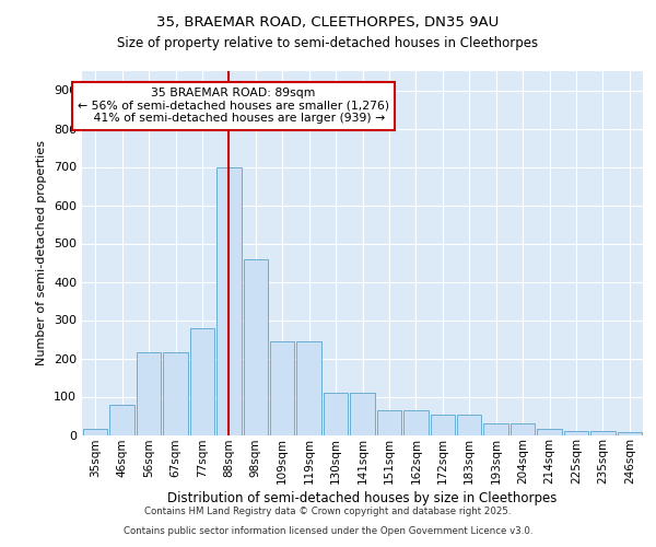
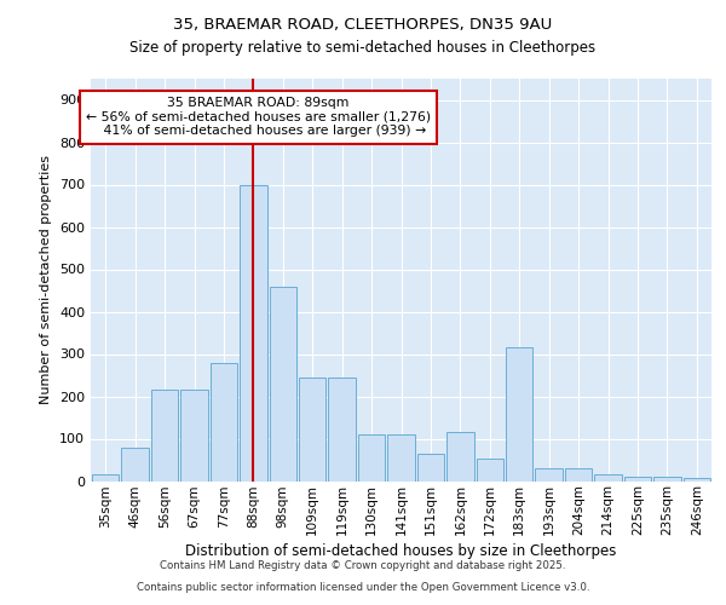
162sqm: 65 -> 115
183sqm: 53 -> 315
